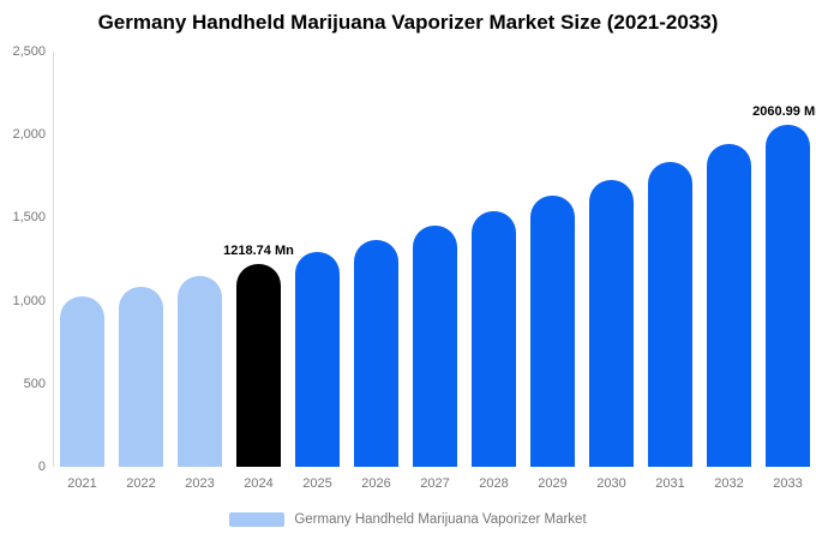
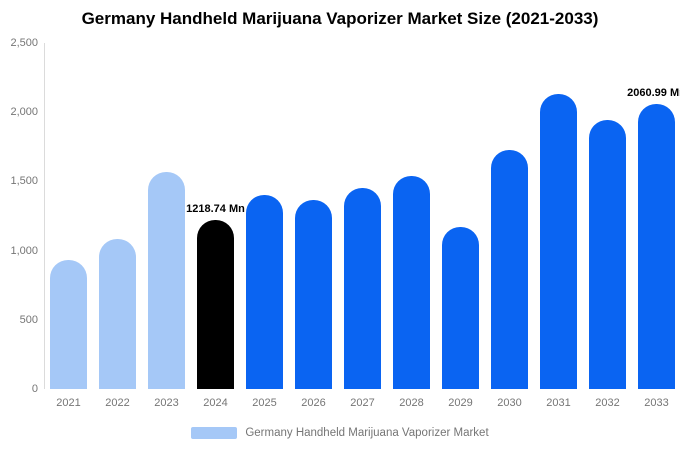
2021: 1020 -> 930
2023: 1150 -> 1570
2025: 1290 -> 1400
2029: 1630 -> 1170
2031: 1830 -> 2130
